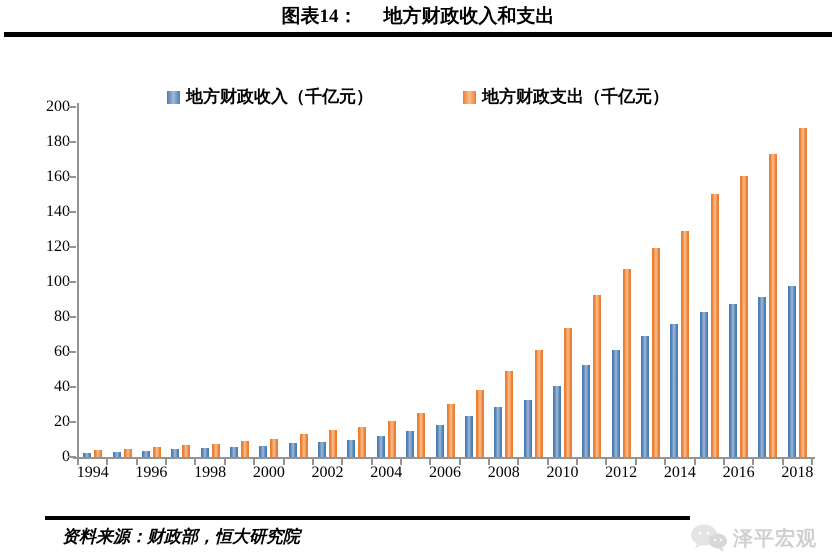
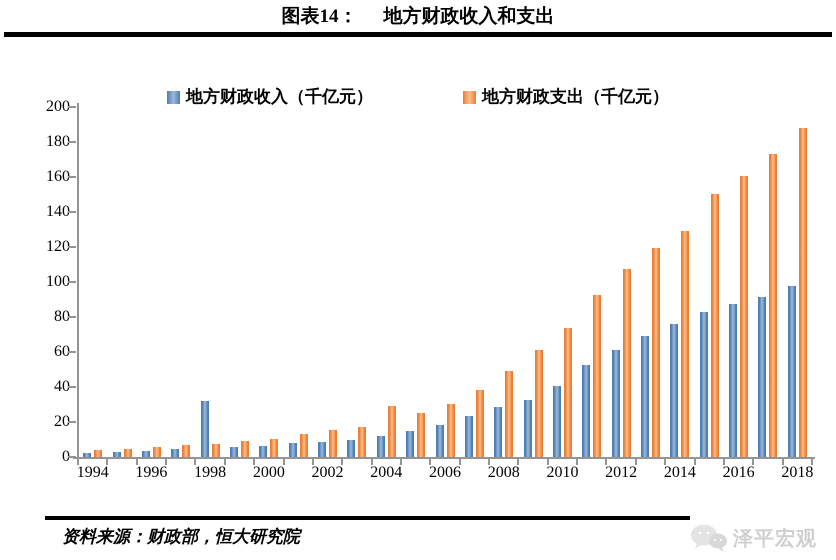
地方财政收入（千亿元）/1998: 5 -> 32
地方财政支出（千亿元）/2004: 21 -> 29
